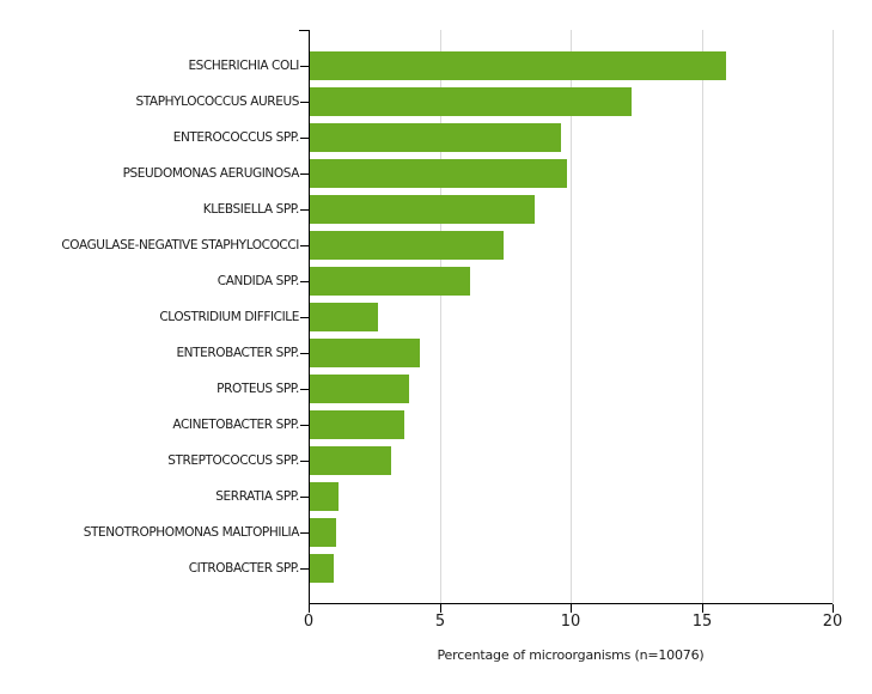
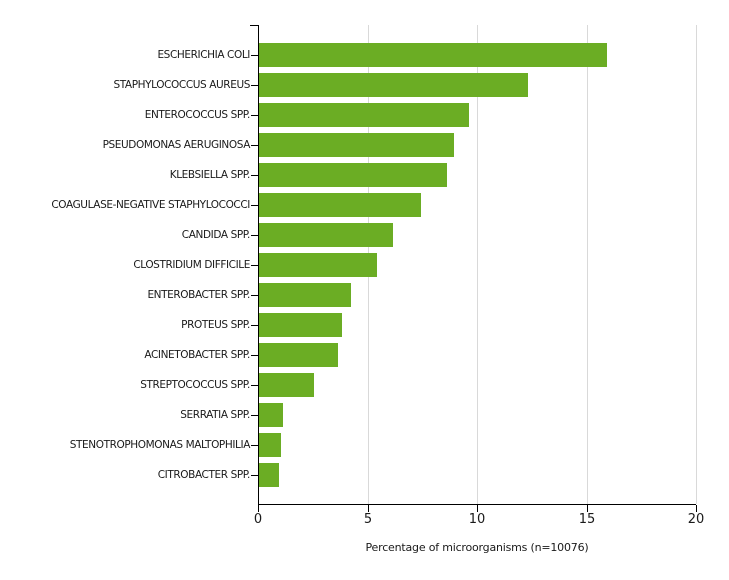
PSEUDOMONAS AERUGINOSA: 9.8 -> 8.9
CLOSTRIDIUM DIFFICILE: 2.6 -> 5.4
STREPTOCOCCUS SPP.: 3.1 -> 2.5
